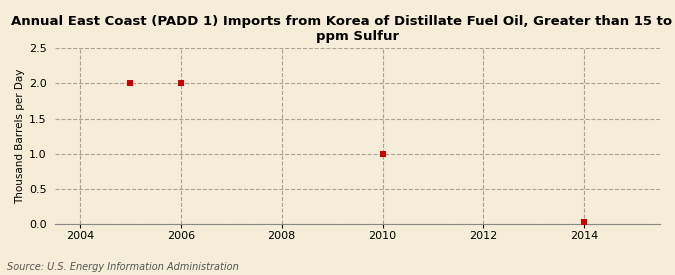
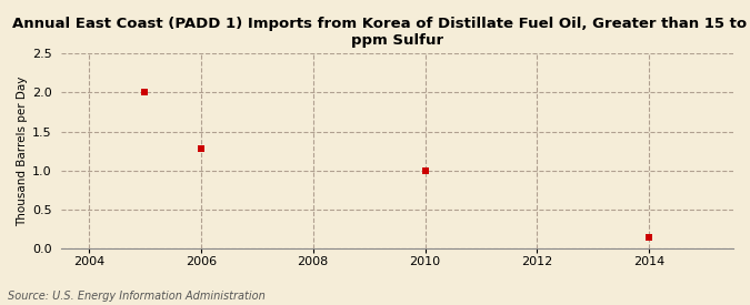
2006: 2.00 -> 1.28
2014: 0.02 -> 0.14
